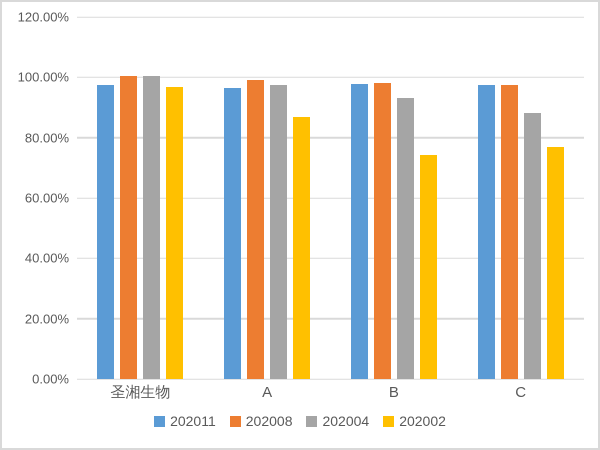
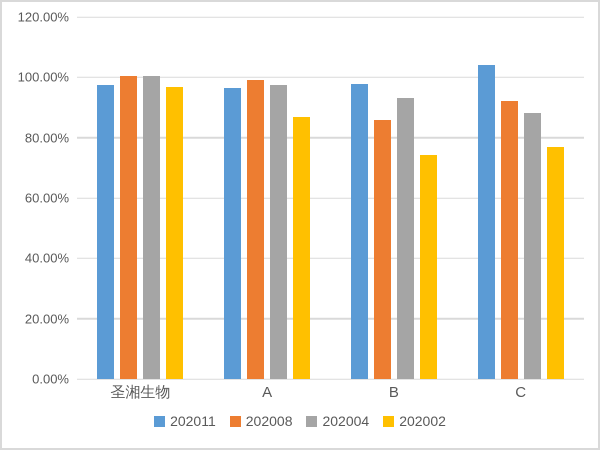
202008/B: 98% -> 86%
202011/C: 98% -> 104%
202008/C: 98% -> 92%
